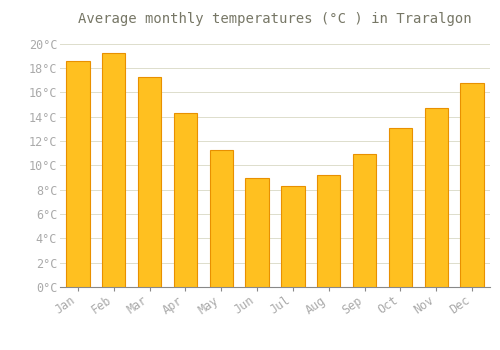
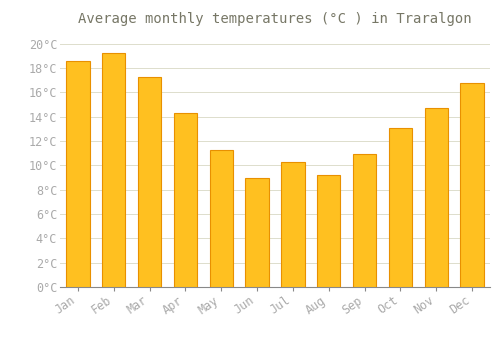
Jul: 8.3°C -> 10.3°C
